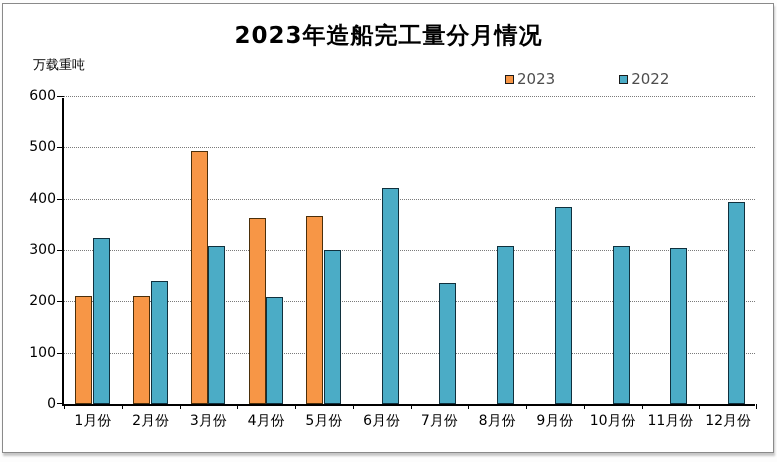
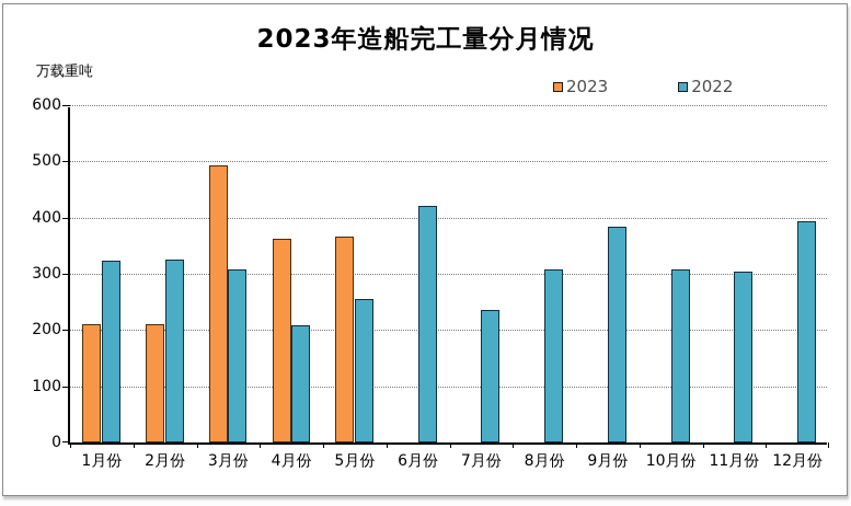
2022/2月份: 240 -> 330
2022/5月份: 300 -> 260
